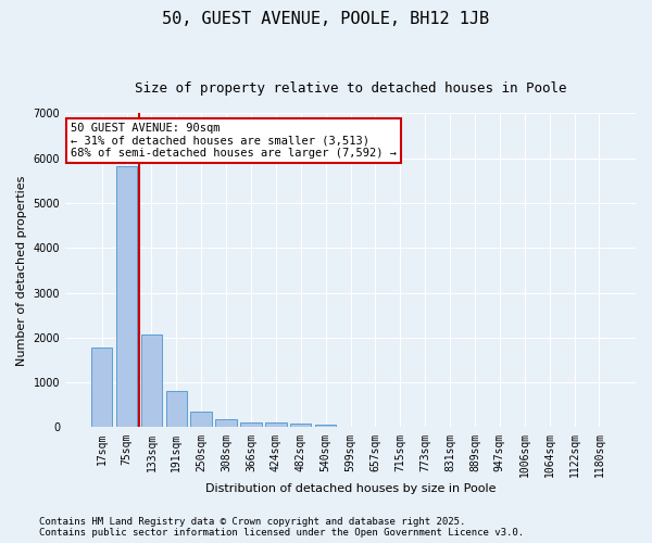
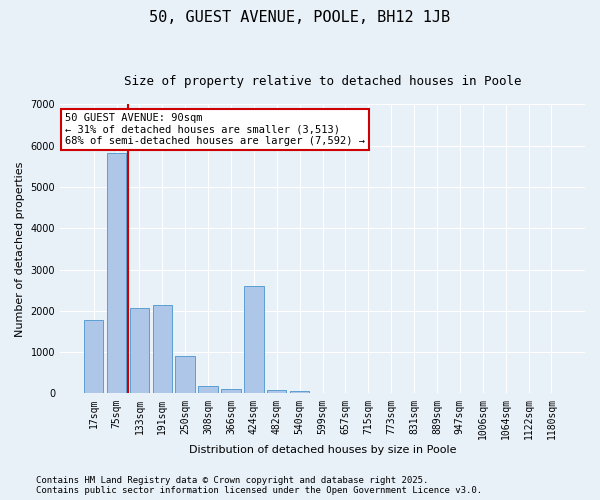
191sqm: 820 -> 2150
250sqm: 340 -> 900
424sqm: 110 -> 2600
